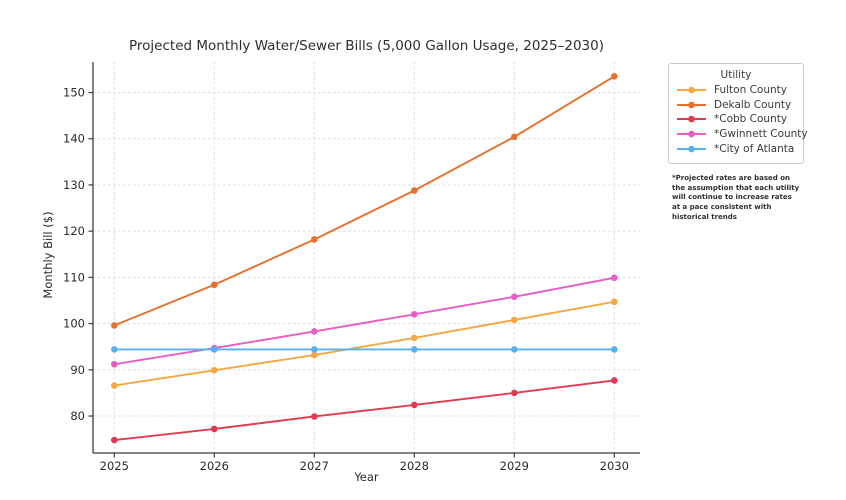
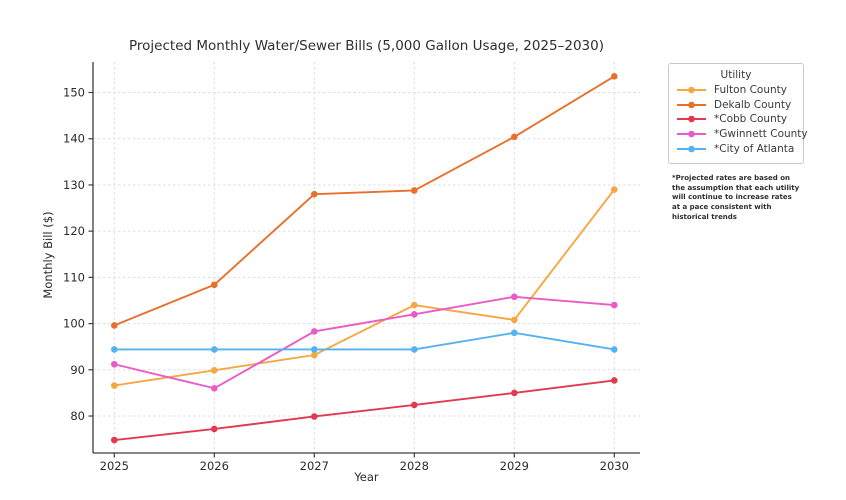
*Gwinnett County/2026: 95 -> 86
Dekalb County/2027: 118 -> 128
Fulton County/2028: 97 -> 104
*City of Atlanta/2029: 94 -> 98
Fulton County/2030: 105 -> 129
*Gwinnett County/2030: 110 -> 104
